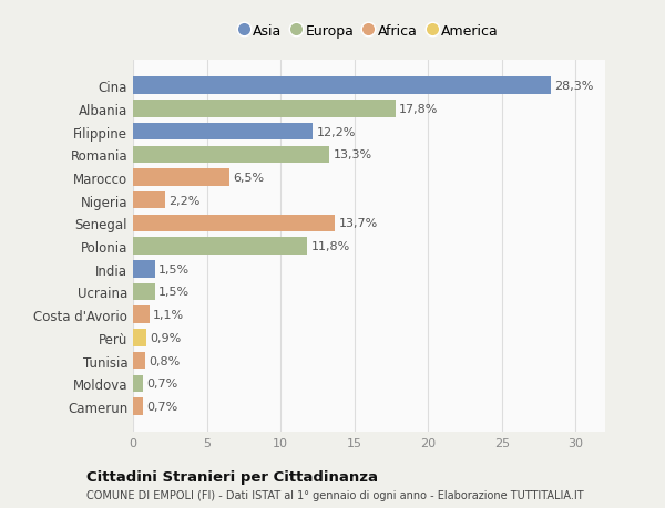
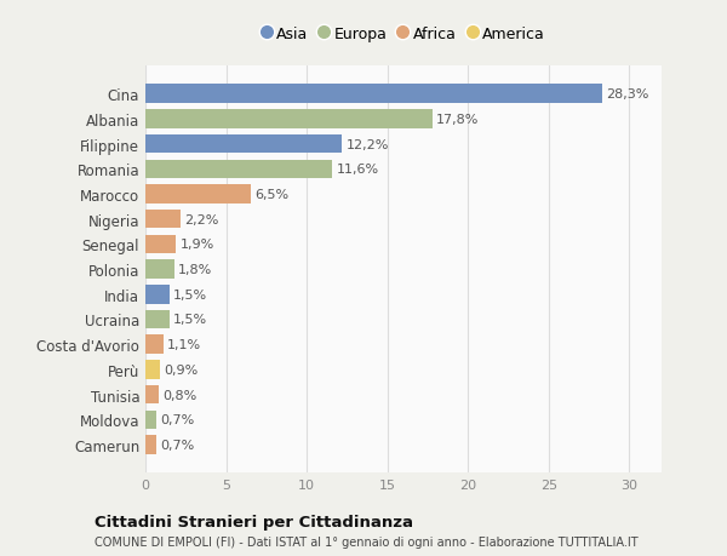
Romania: 13,3% -> 11,6%
Senegal: 13,7% -> 1,9%
Polonia: 11,8% -> 1,8%
